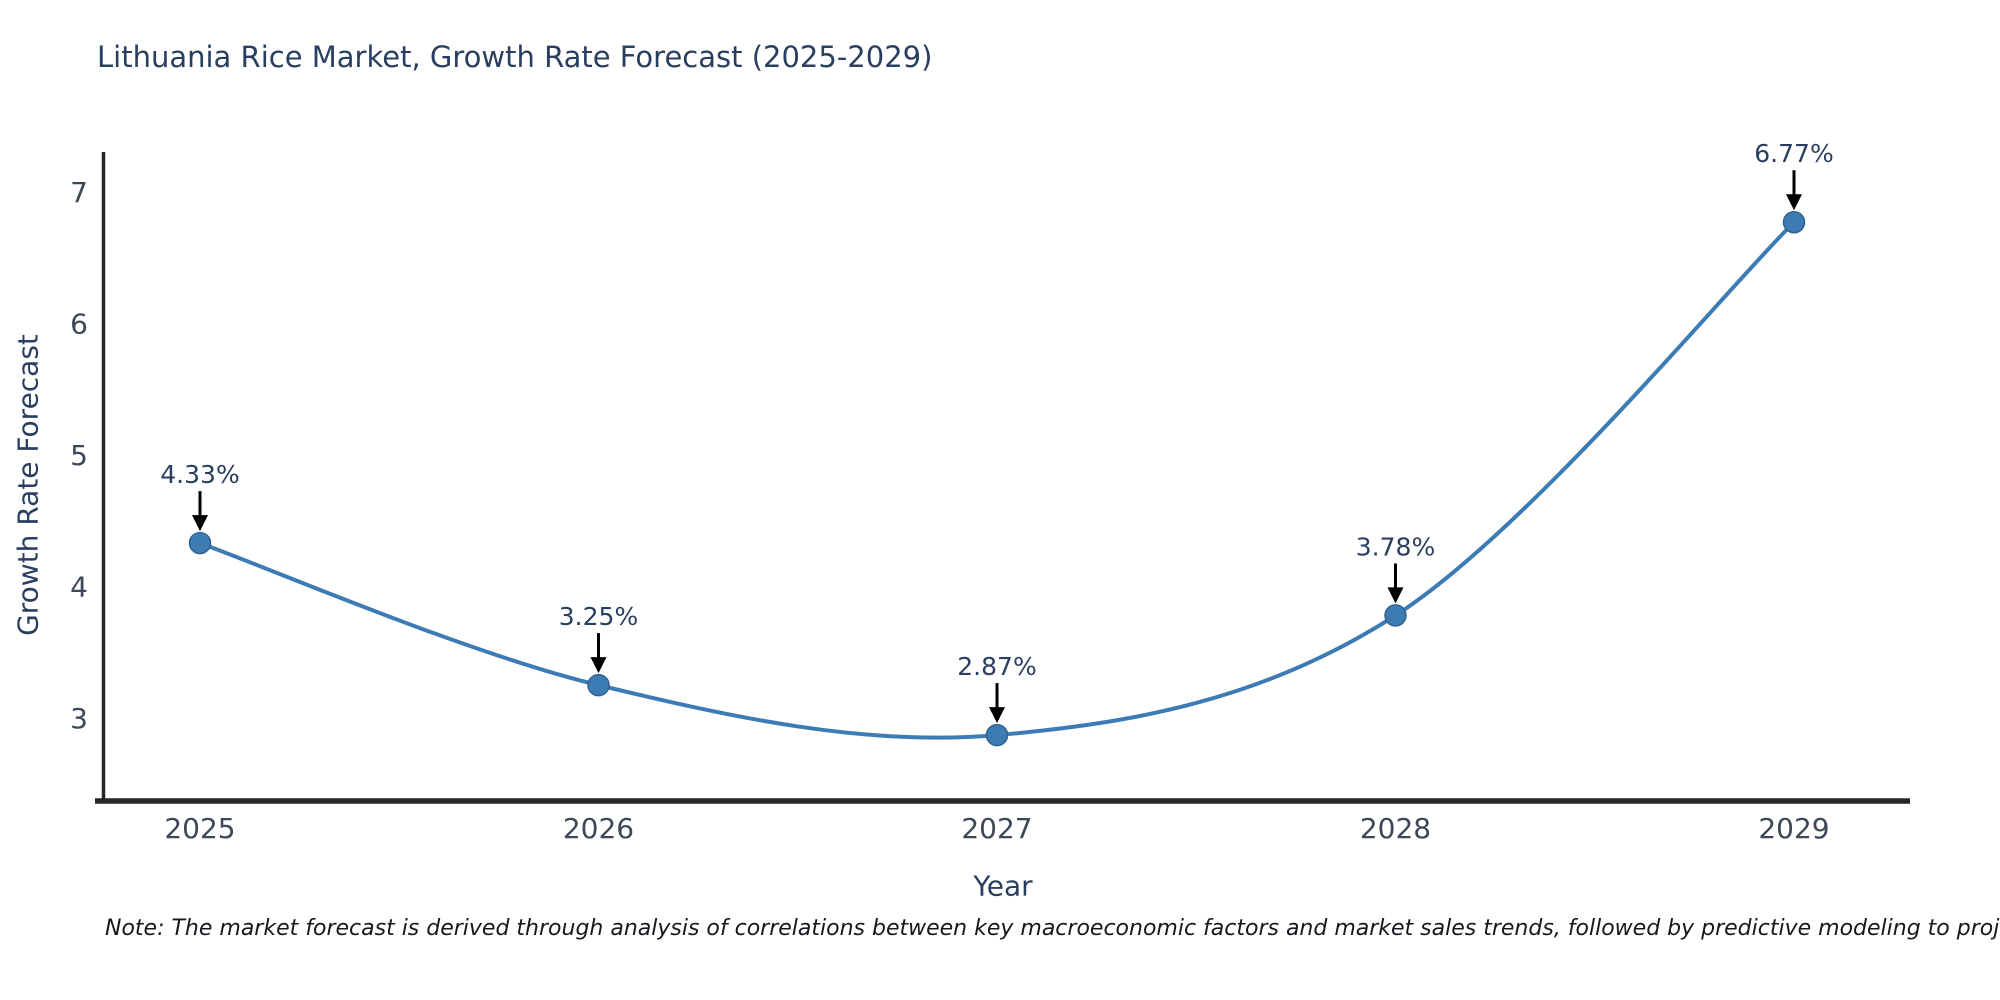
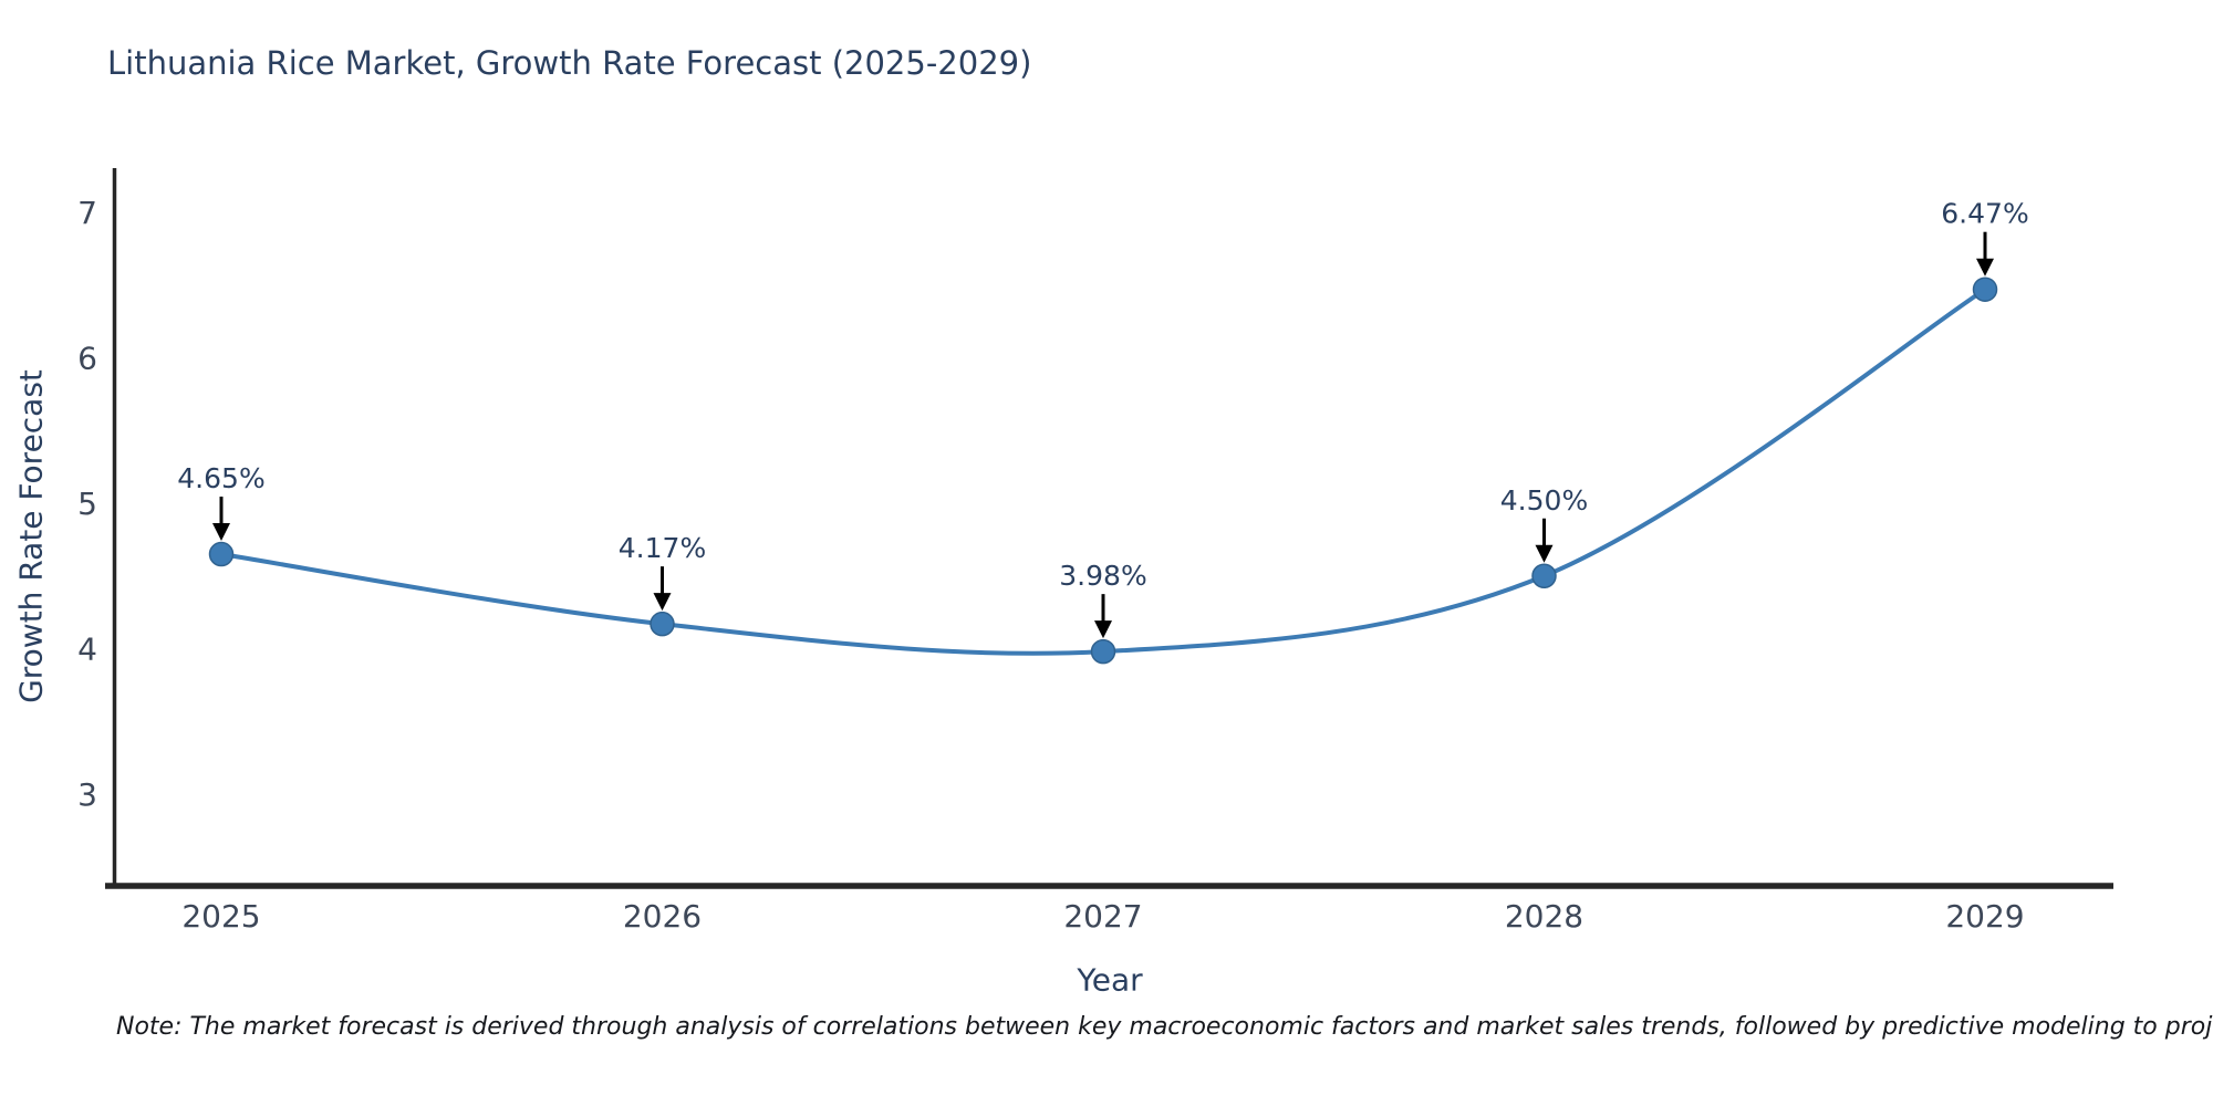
2025: 4.33% -> 4.65%
2026: 3.25% -> 4.17%
2027: 2.87% -> 3.98%
2028: 3.78% -> 4.50%
2029: 6.77% -> 6.47%
